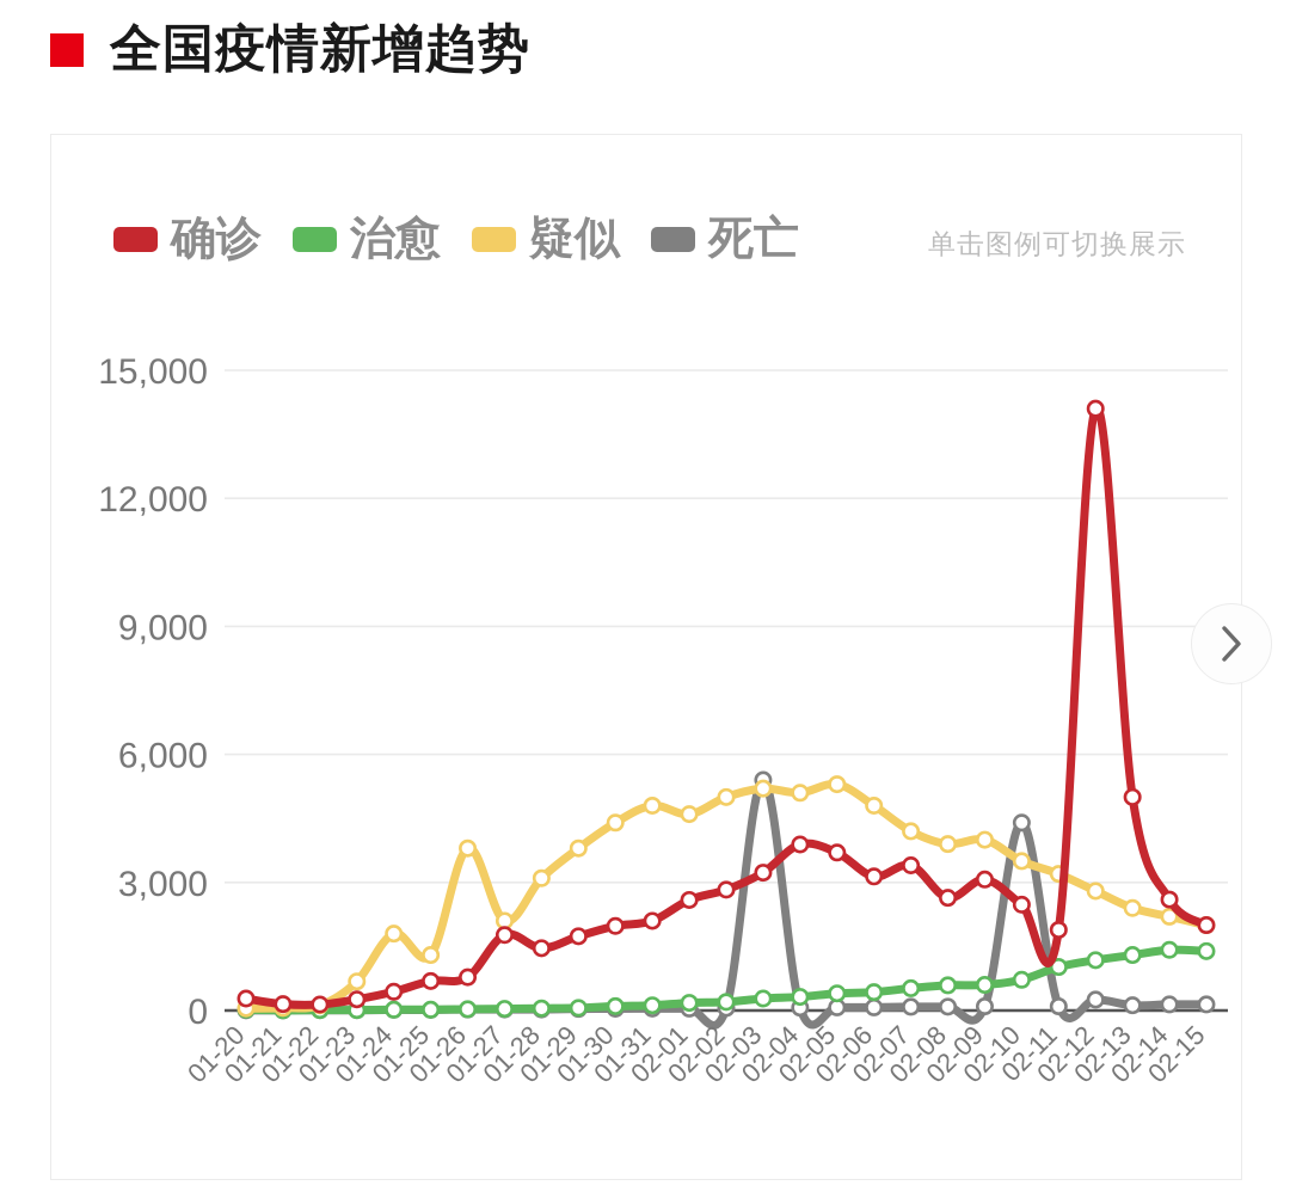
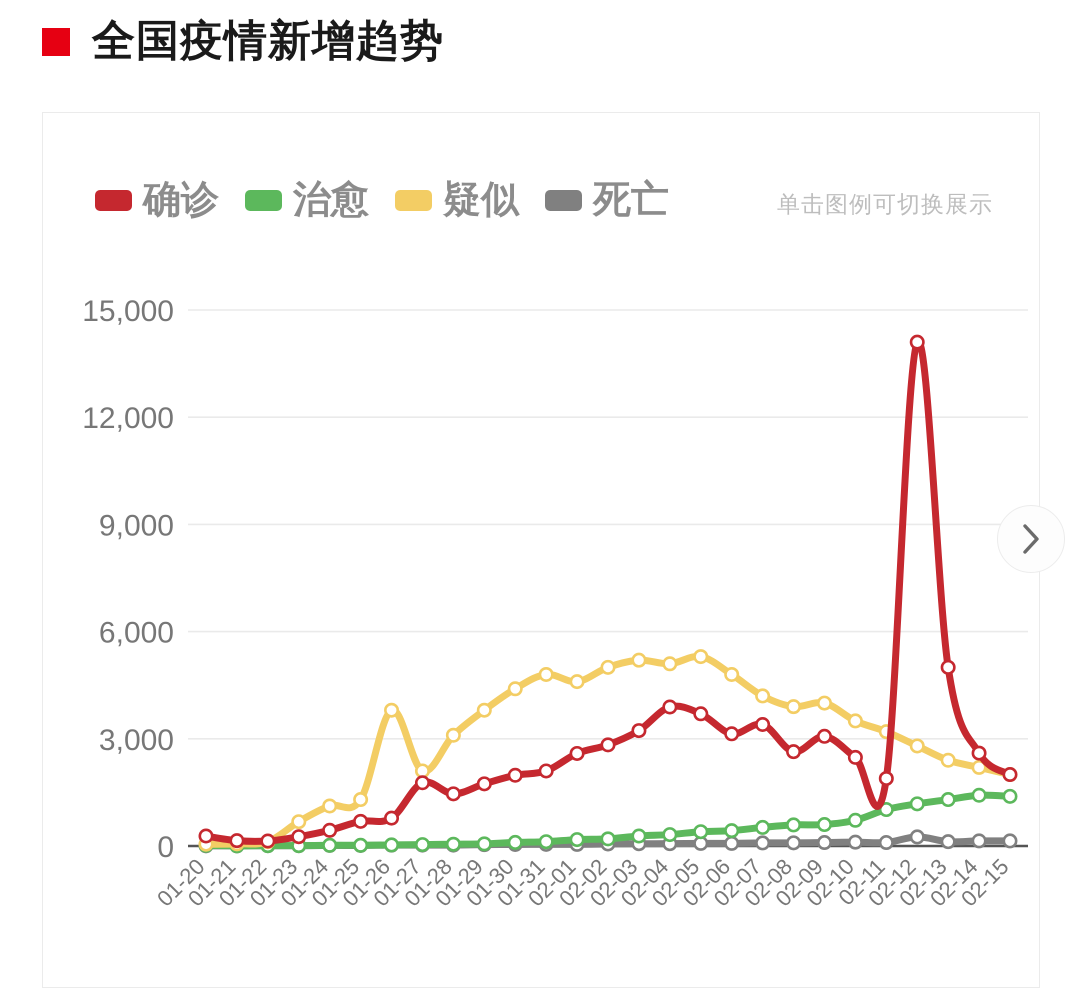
疑似/01-24: 1800 -> 1100
死亡/02-03: 5400 -> 100
死亡/02-10: 4400 -> 100
